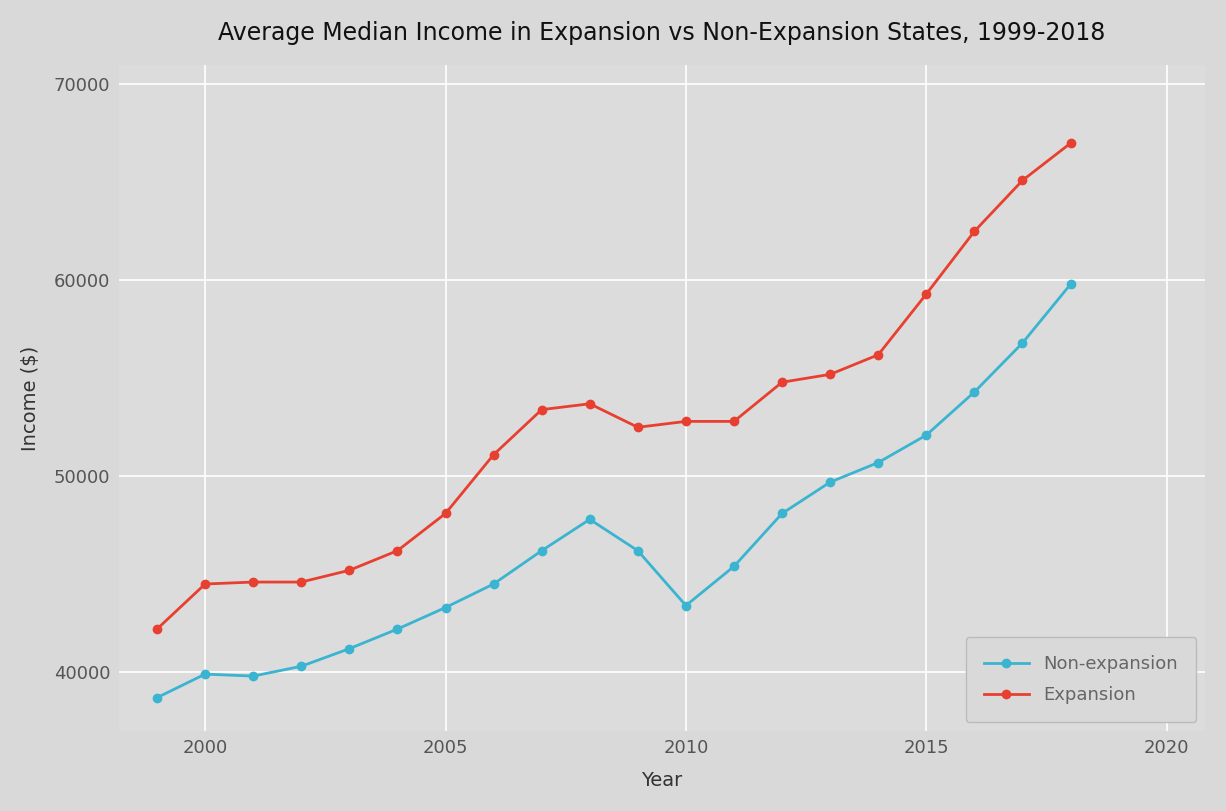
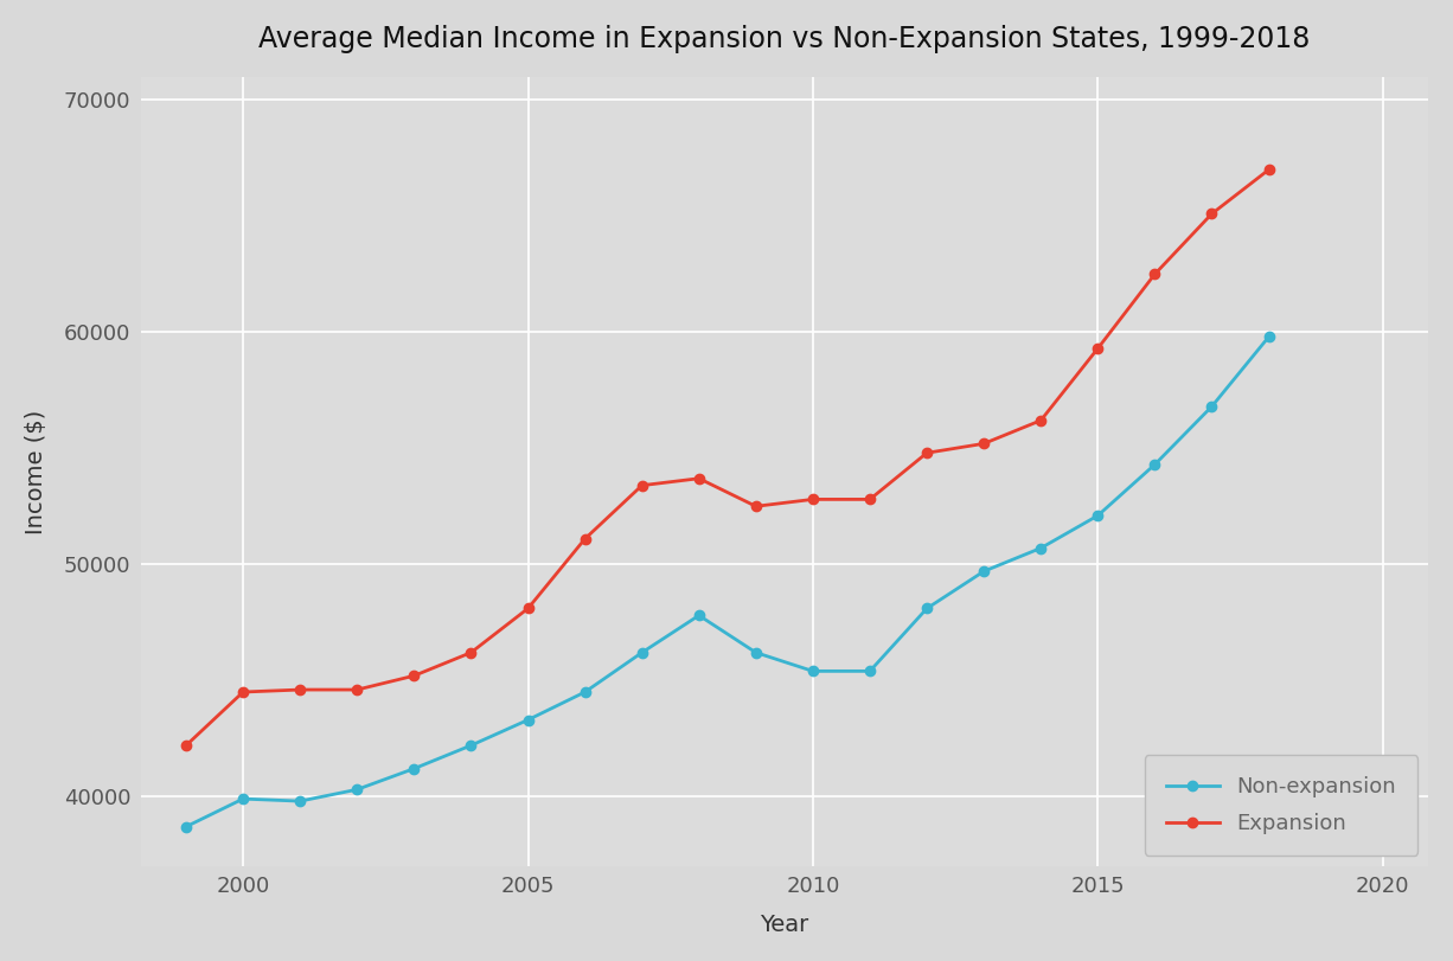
Non-expansion/2010: 43400 -> 45400
